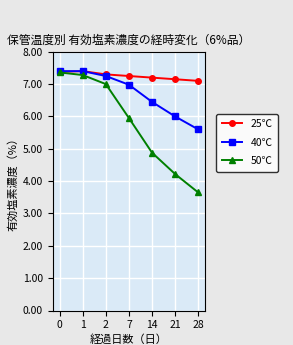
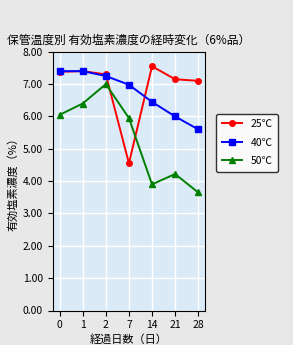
50℃/0: 7.36 -> 6.05
50℃/1: 7.28 -> 6.40
25℃/7: 7.25 -> 4.55
25℃/14: 7.20 -> 7.55
50℃/14: 4.88 -> 3.90
